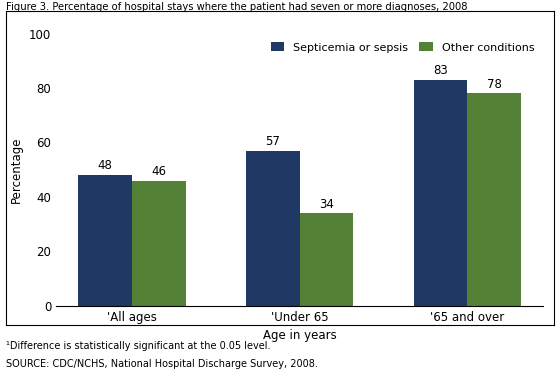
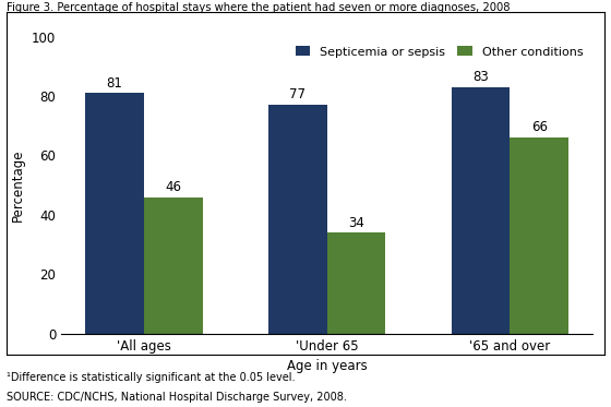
Septicemia or sepsis/'All ages: 48 -> 81
Septicemia or sepsis/'Under 65: 57 -> 77
Other conditions/'65 and over: 78 -> 66
